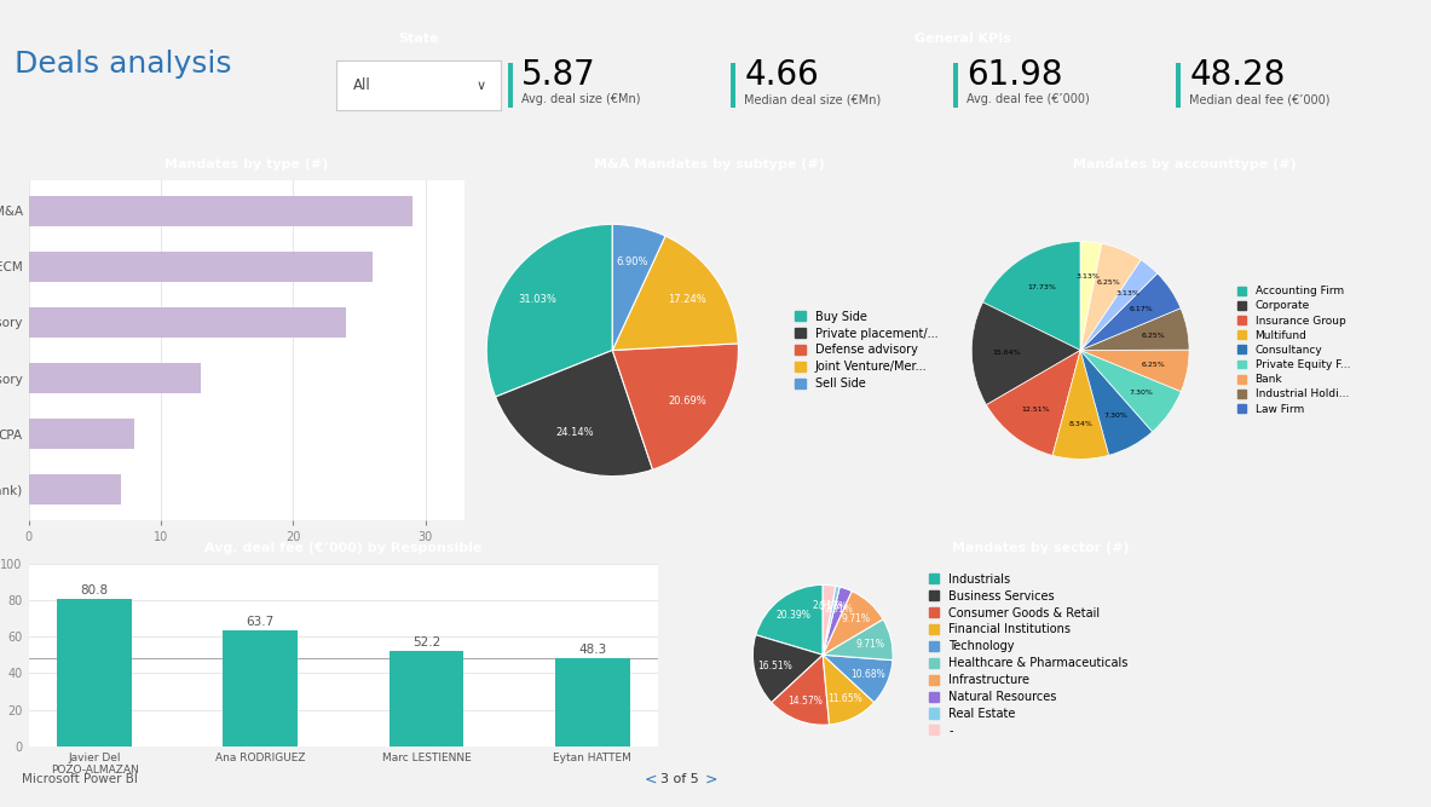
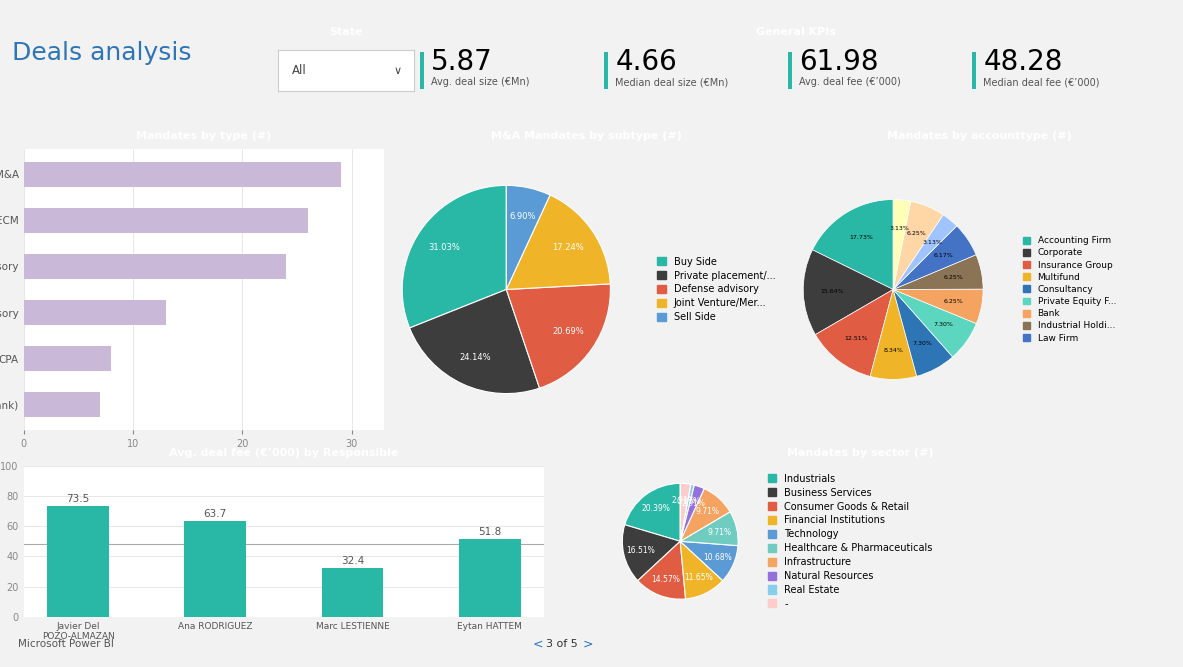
Javier Del POZO-ALMAZAN: 80.8 -> 73.5
Marc LESTIENNE: 52.2 -> 32.4
Eytan HATTEM: 48.3 -> 51.8
